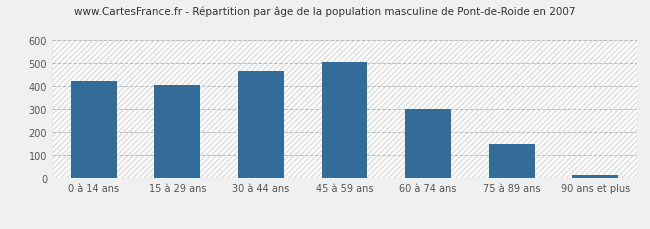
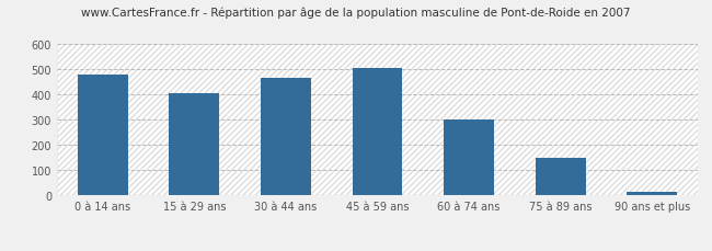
0 à 14 ans: 422 -> 480
